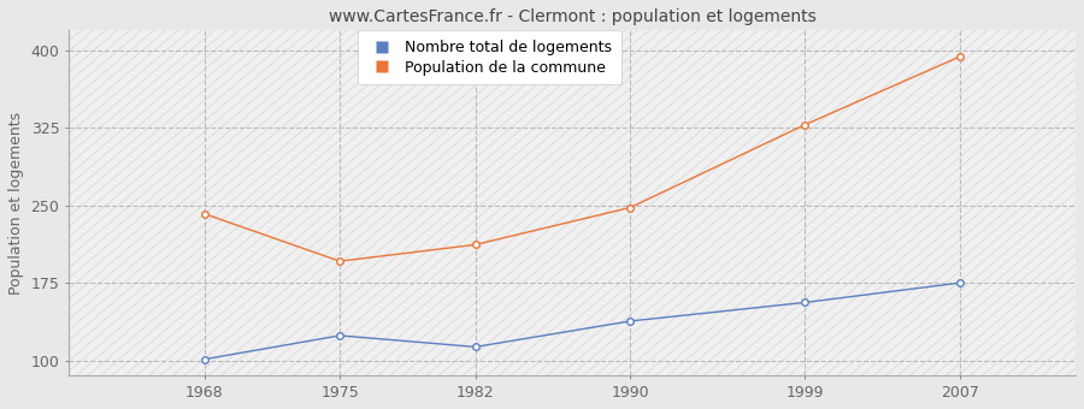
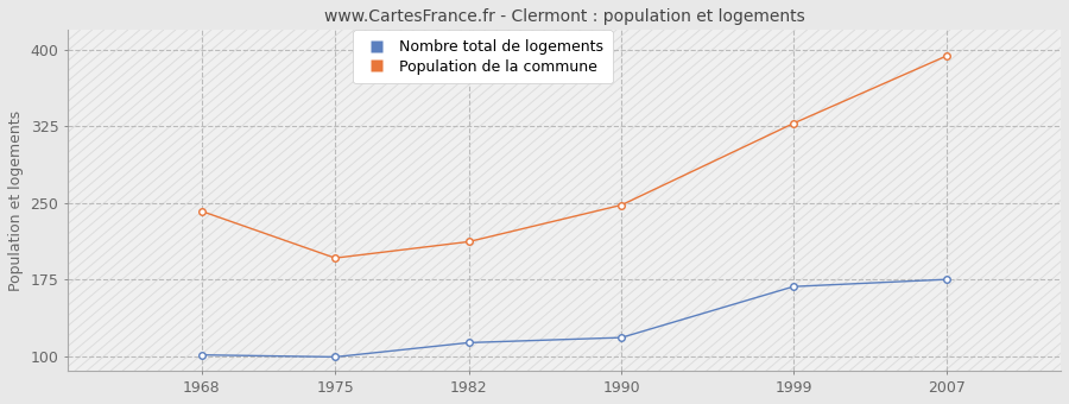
Nombre total de logements/1975: 124 -> 99
Nombre total de logements/1990: 138 -> 118
Nombre total de logements/1999: 156 -> 168
